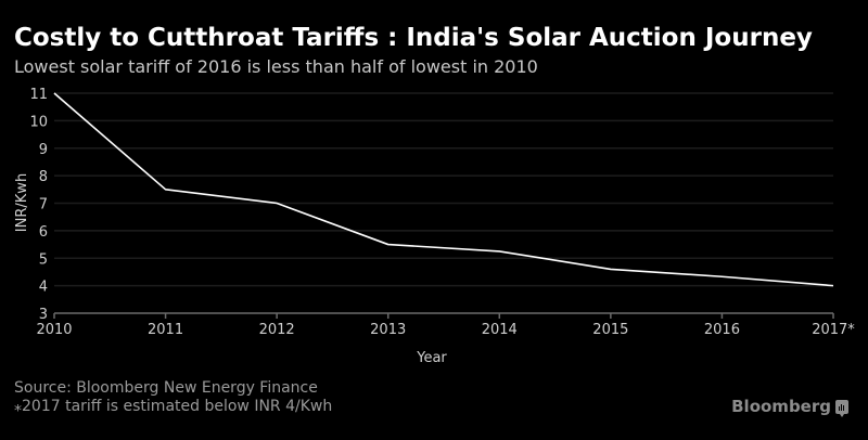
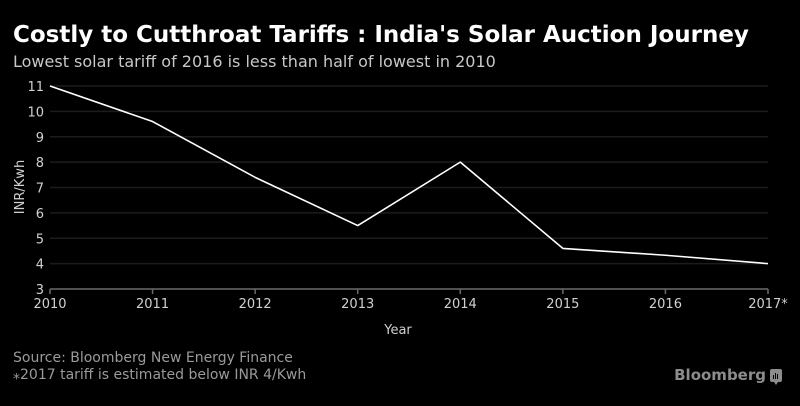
2011: 7.5 -> 9.6
2012: 7.0 -> 7.4
2014: 5.2 -> 8.0
